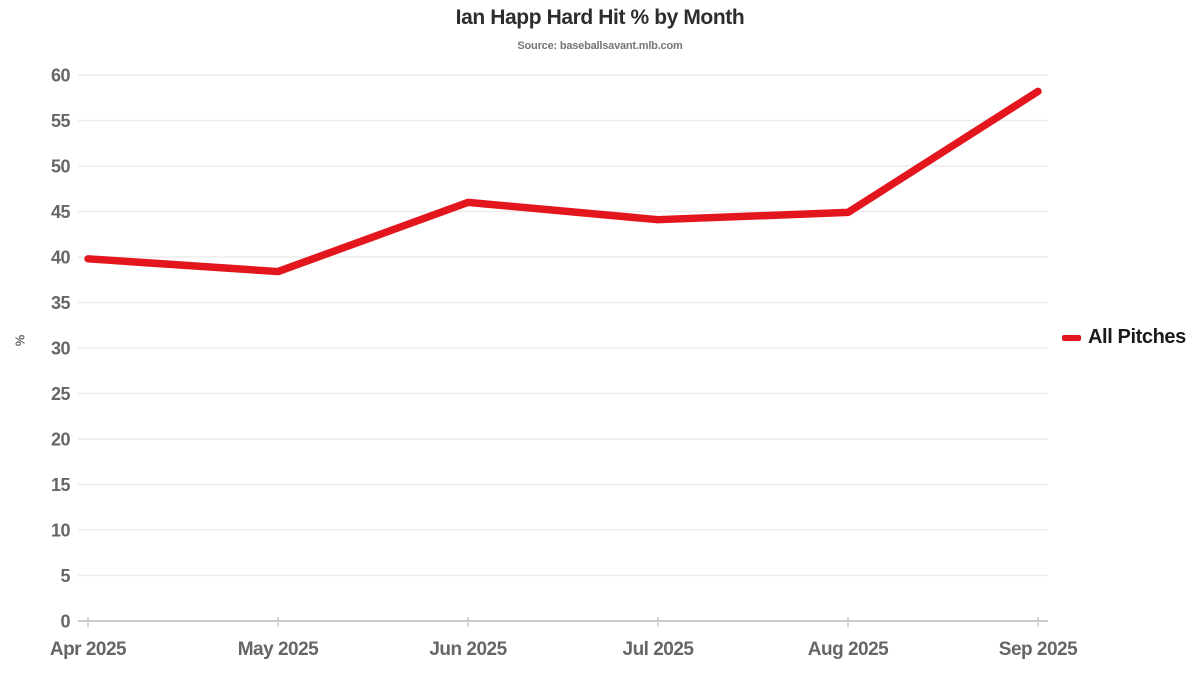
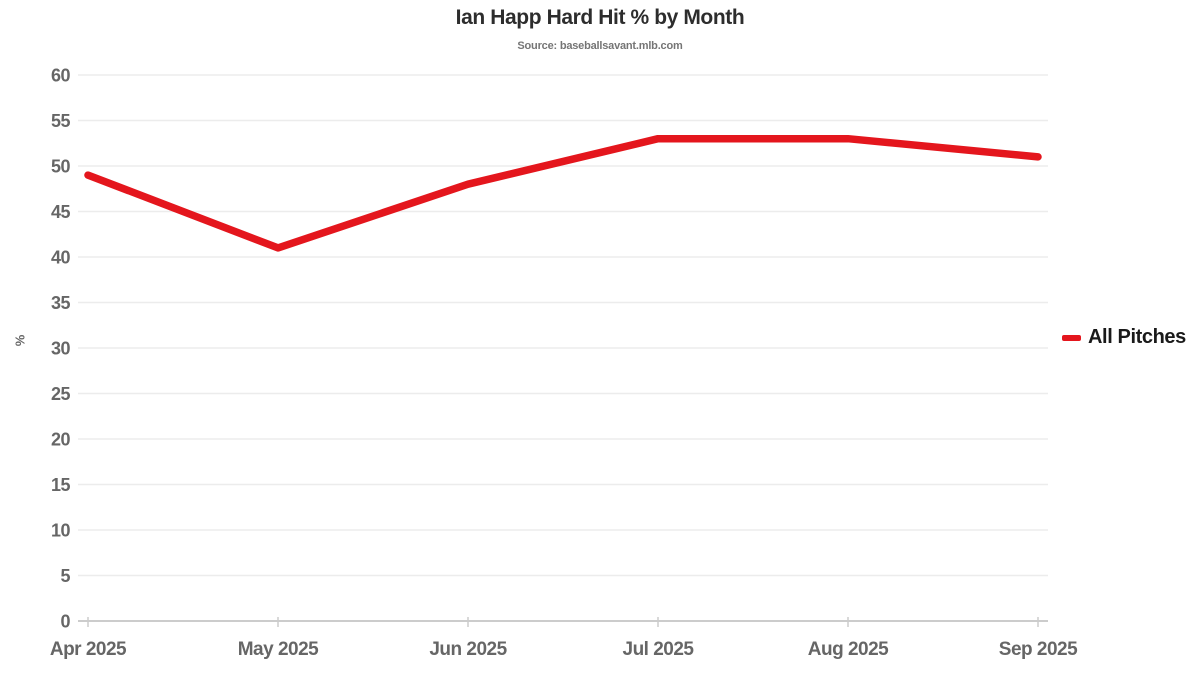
Apr 2025: 40 -> 49
May 2025: 38 -> 41
Jun 2025: 46 -> 48
Jul 2025: 44 -> 53
Aug 2025: 45 -> 53
Sep 2025: 58 -> 51
